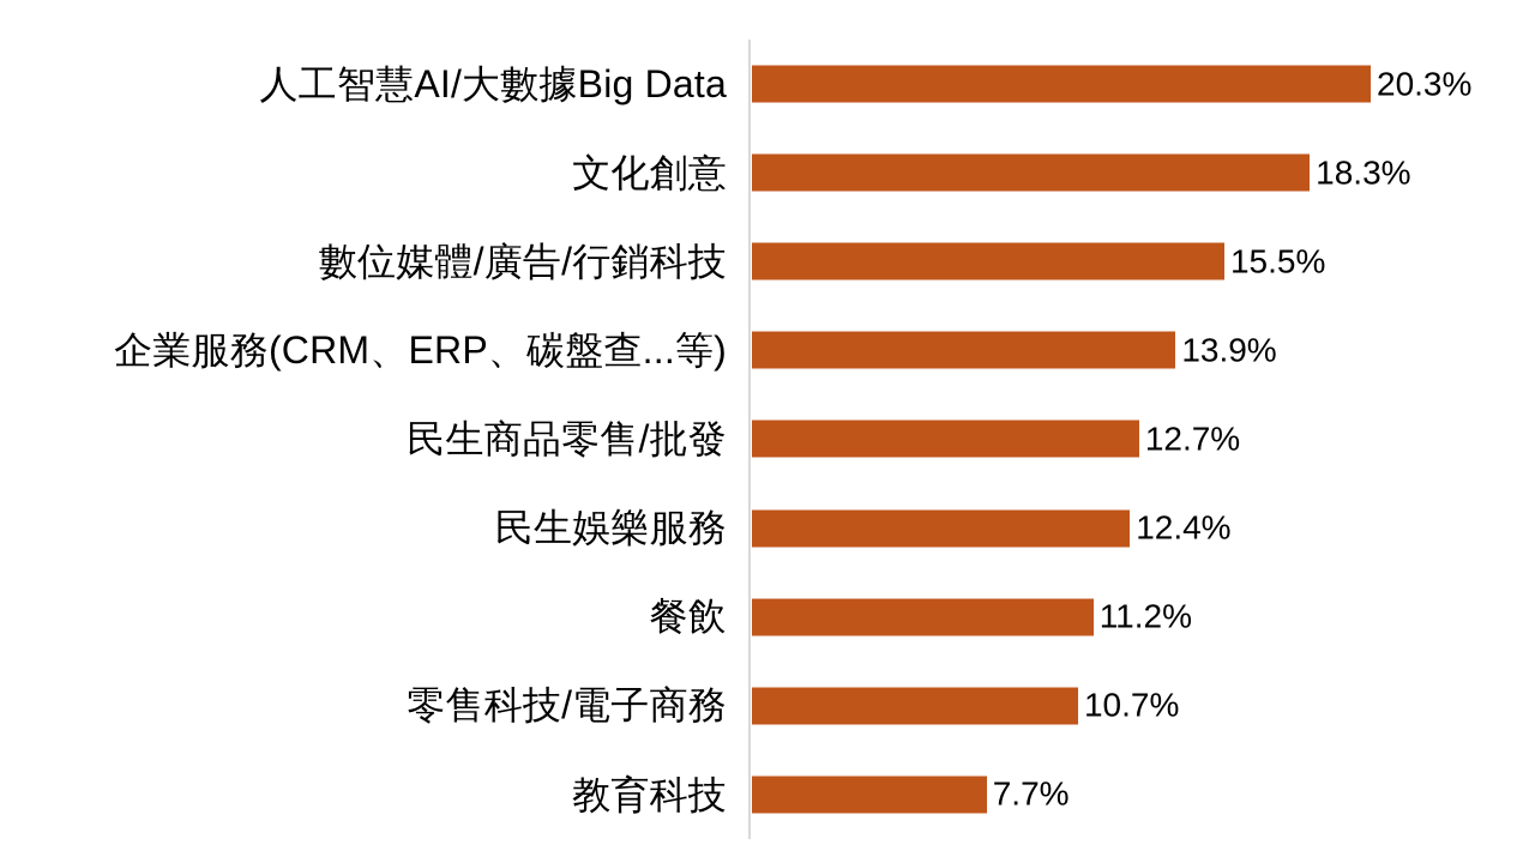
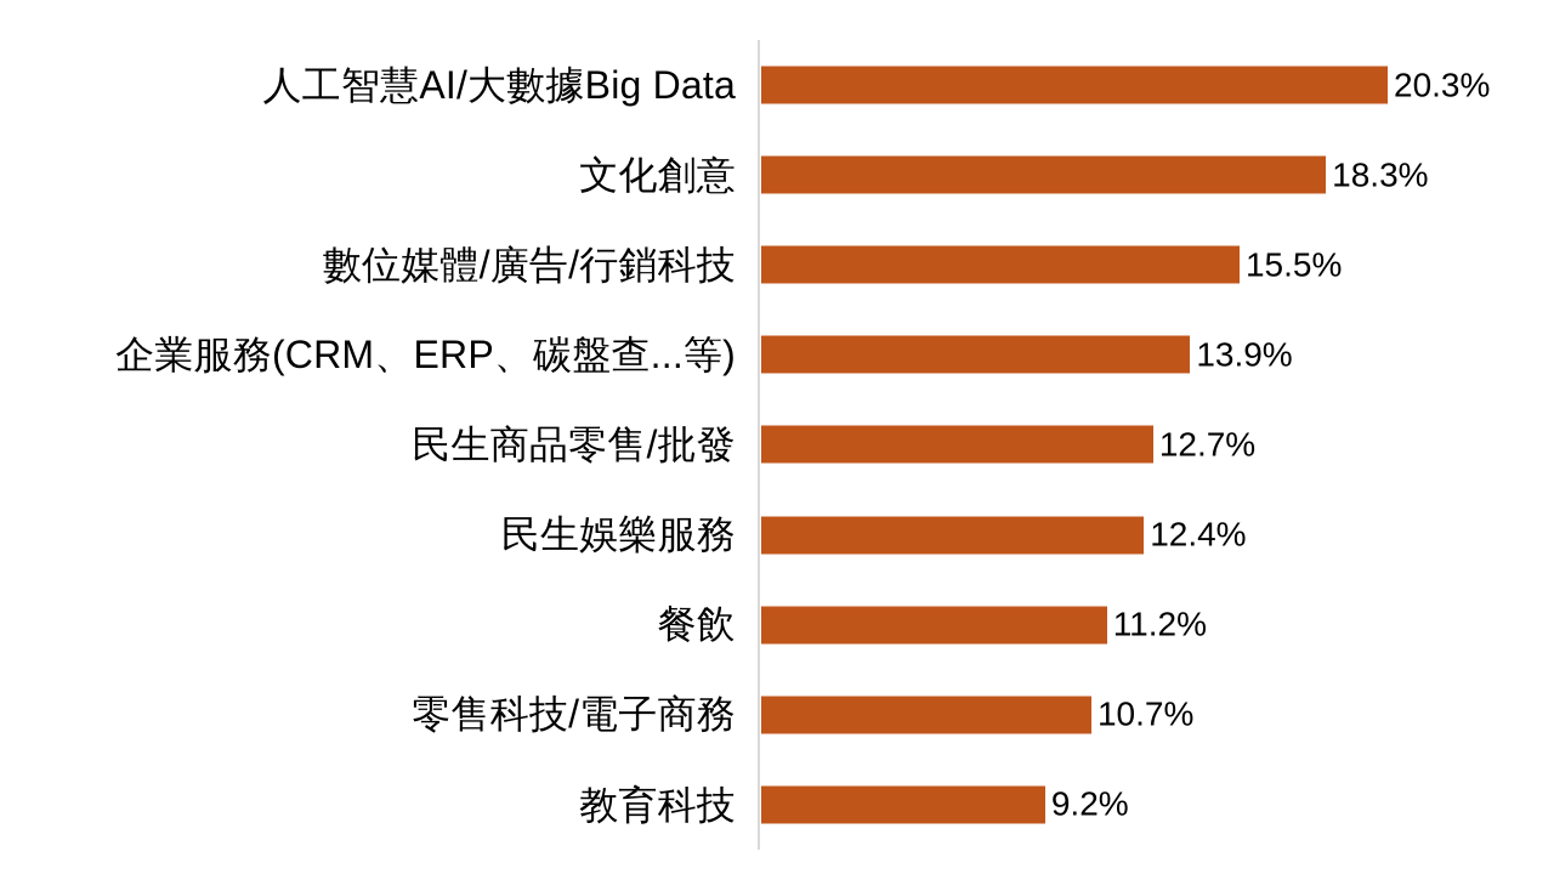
教育科技: 7.7% -> 9.2%
